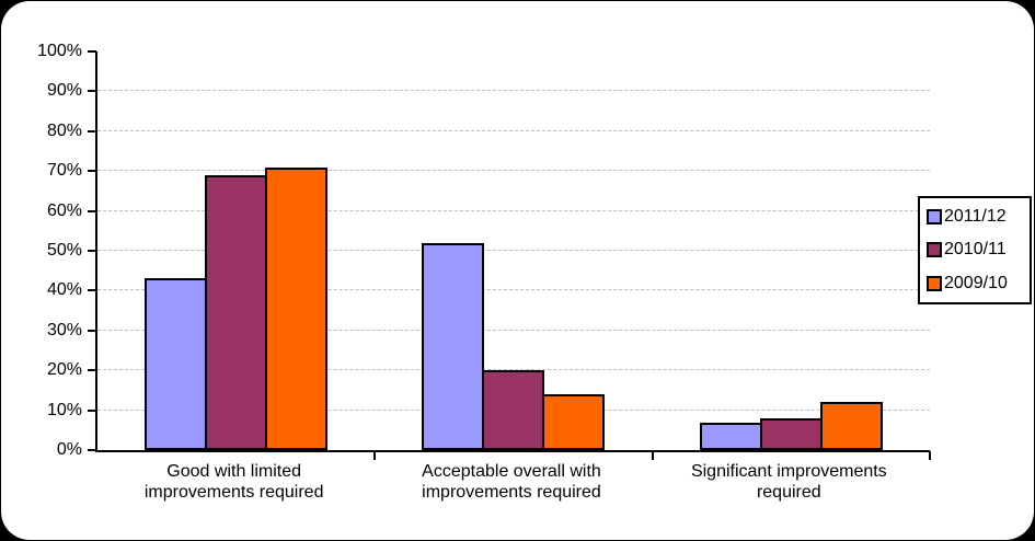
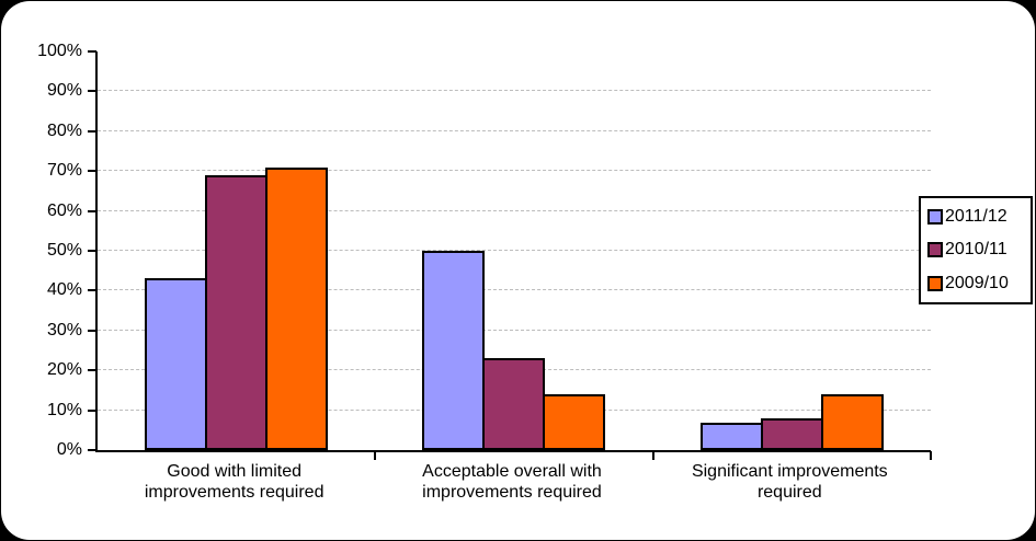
2011/12/Acceptable overall with improvements required: 52% -> 50%
2010/11/Acceptable overall with improvements required: 20% -> 23%
2009/10/Significant improvements required: 12% -> 14%
